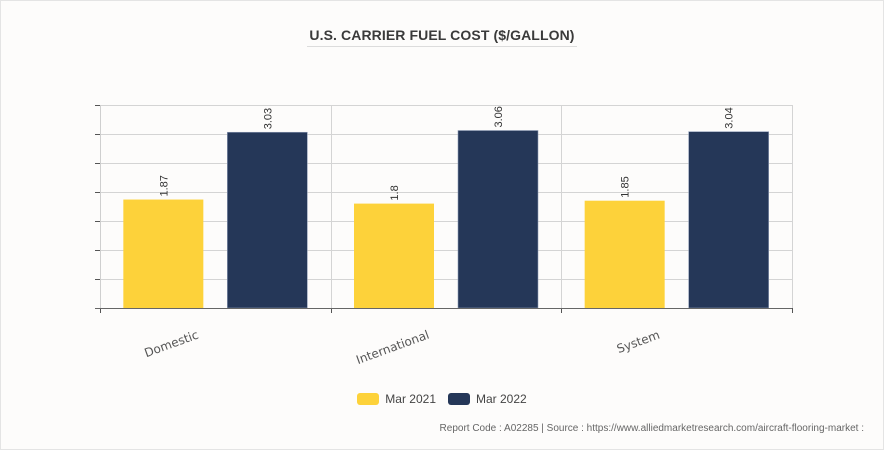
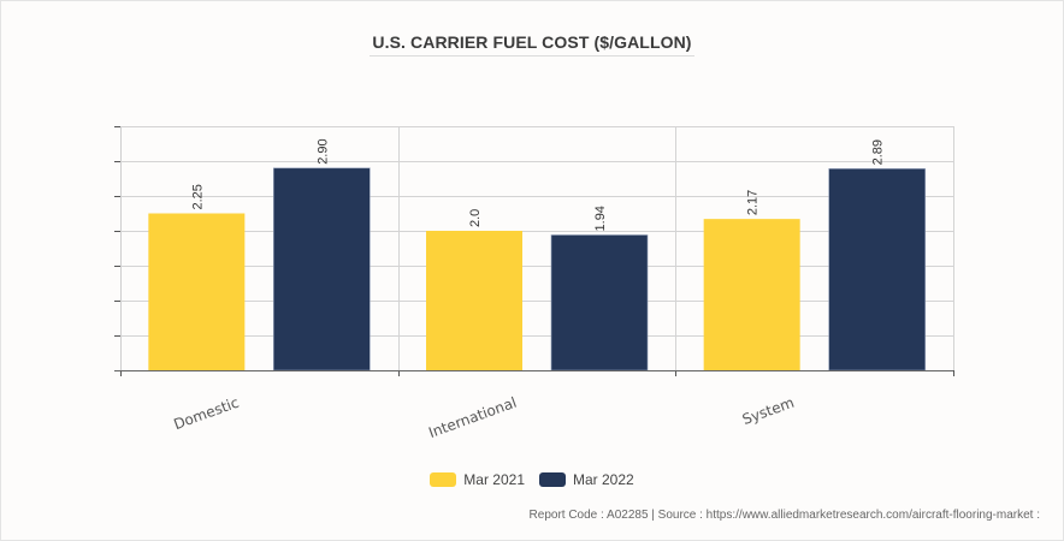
Mar 2021/Domestic: 1.87 -> 2.25
Mar 2022/Domestic: 3.03 -> 2.90
Mar 2021/International: 1.8 -> 2.0
Mar 2022/International: 3.06 -> 1.94
Mar 2021/System: 1.85 -> 2.17
Mar 2022/System: 3.04 -> 2.89
